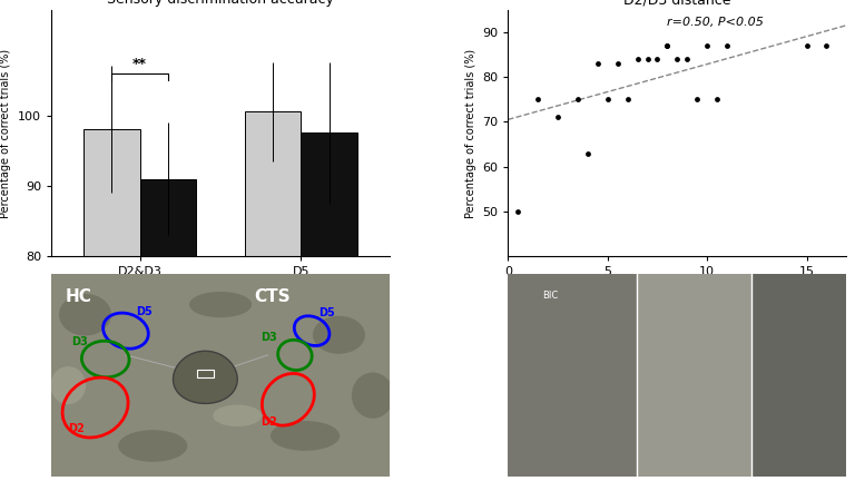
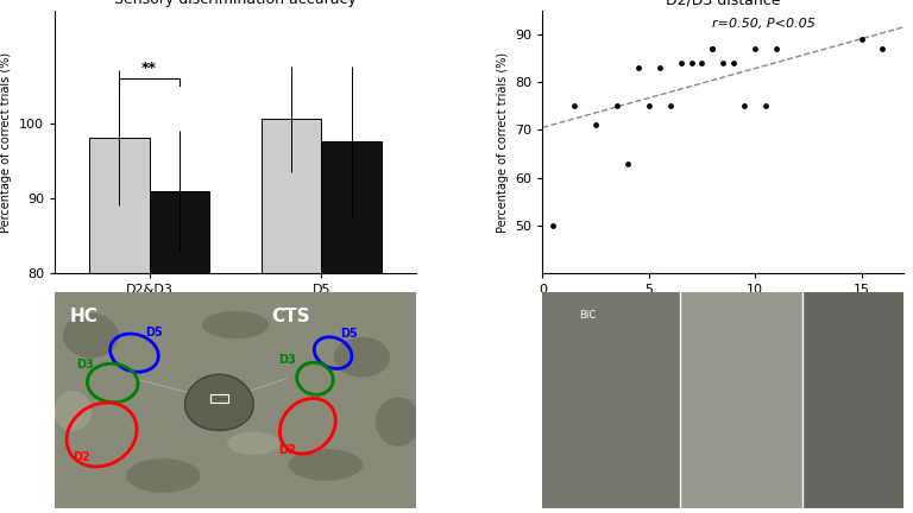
15: 87 -> 89
